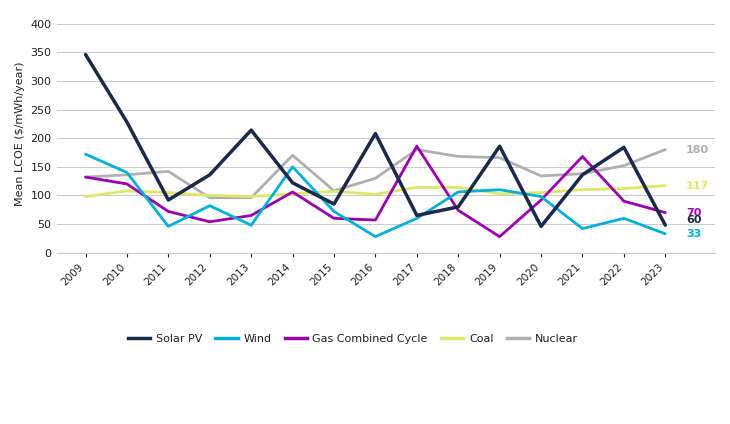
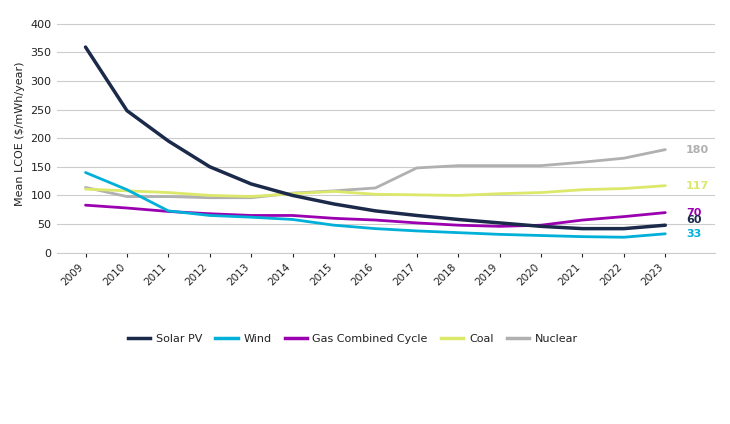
Solar PV/2009: 346 -> 359
Wind/2009: 172 -> 140
Gas Combined Cycle/2009: 132 -> 83
Coal/2009: 98 -> 111
Nuclear/2009: 132 -> 114
Solar PV/2010: 228 -> 248
Wind/2010: 140 -> 110
Gas Combined Cycle/2010: 120 -> 78
Nuclear/2010: 136 -> 98
Solar PV/2011: 92 -> 195
Wind/2011: 46 -> 73
Nuclear/2011: 142 -> 98
Solar PV/2012: 136 -> 150
Wind/2012: 82 -> 65
Gas Combined Cycle/2012: 54 -> 68
Solar PV/2013: 214 -> 120
Wind/2013: 48 -> 62
Solar PV/2014: 122 -> 100
Wind/2014: 150 -> 58
Gas Combined Cycle/2014: 106 -> 65
Nuclear/2014: 170 -> 104
Wind/2015: 72 -> 48
Solar PV/2016: 208 -> 73
Wind/2016: 28 -> 42
Nuclear/2016: 130 -> 113
Wind/2017: 60 -> 38
Gas Combined Cycle/2017: 186 -> 52
Coal/2017: 114 -> 101
Nuclear/2017: 180 -> 148
Solar PV/2018: 80 -> 58
Wind/2018: 106 -> 35
Gas Combined Cycle/2018: 74 -> 48
Coal/2018: 114 -> 100
Nuclear/2018: 168 -> 152
Solar PV/2019: 186 -> 52
Wind/2019: 110 -> 32
Gas Combined Cycle/2019: 28 -> 46
Nuclear/2019: 166 -> 152
Wind/2020: 98 -> 30
Gas Combined Cycle/2020: 92 -> 48
Nuclear/2020: 134 -> 152
Solar PV/2021: 136 -> 42
Wind/2021: 42 -> 28
Gas Combined Cycle/2021: 168 -> 57
Nuclear/2021: 138 -> 158
Solar PV/2022: 184 -> 42
Wind/2022: 60 -> 27
Gas Combined Cycle/2022: 90 -> 63
Nuclear/2022: 152 -> 165
